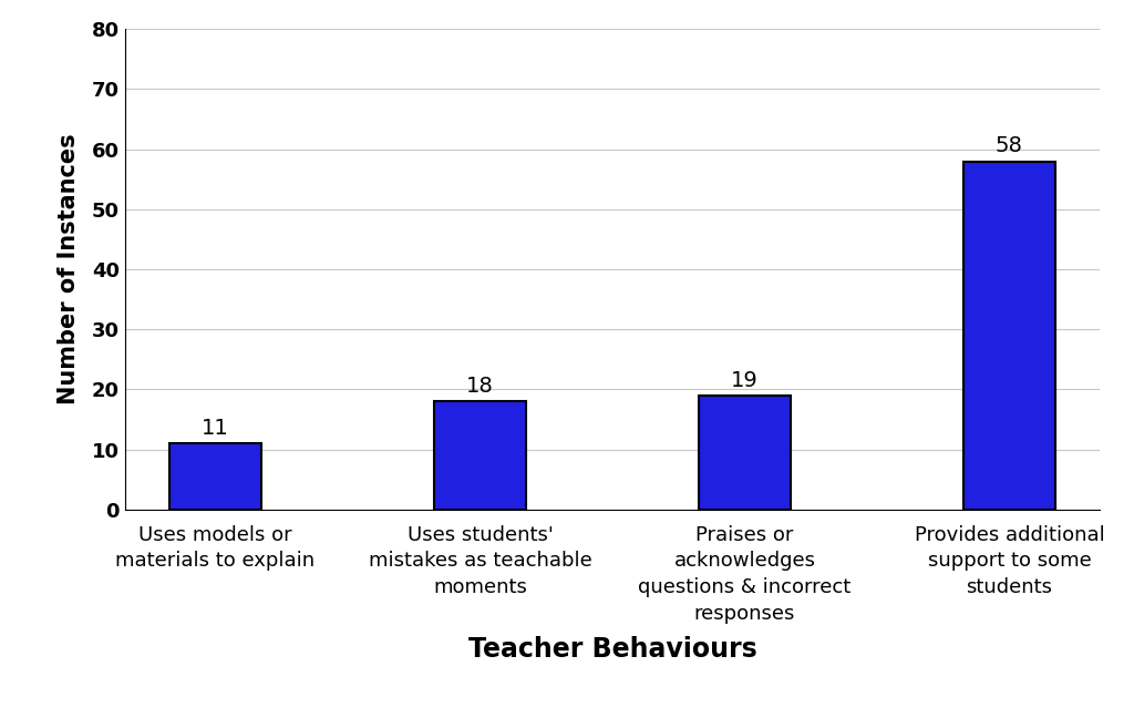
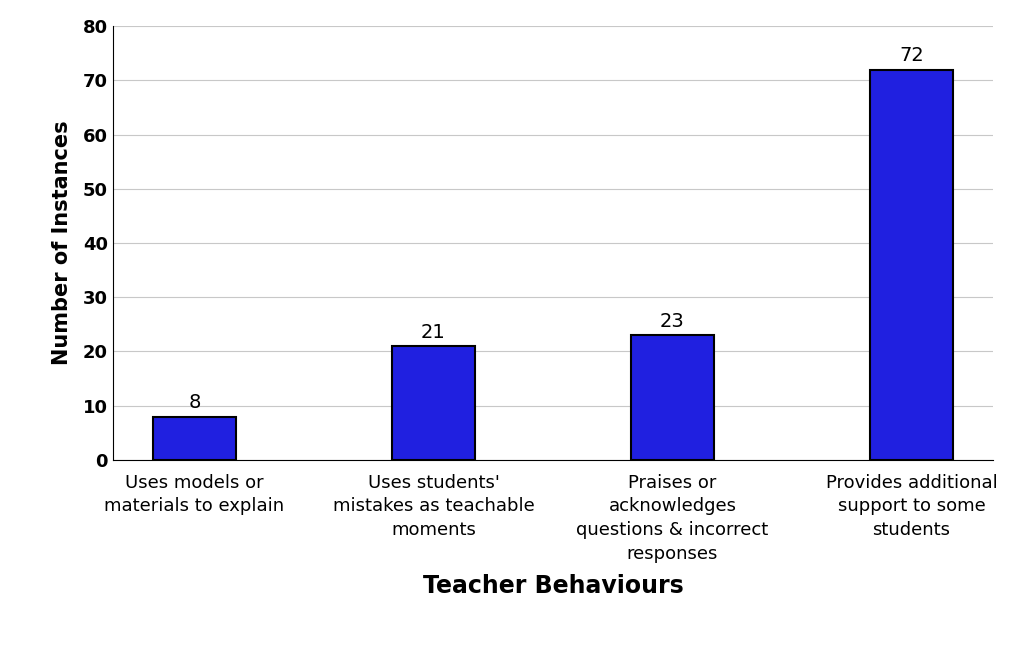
Uses models or materials to explain: 11 -> 8
Uses students' mistakes as teachable moments: 18 -> 21
Praises or acknowledges questions & incorrect responses: 19 -> 23
Provides additional support to some students: 58 -> 72
